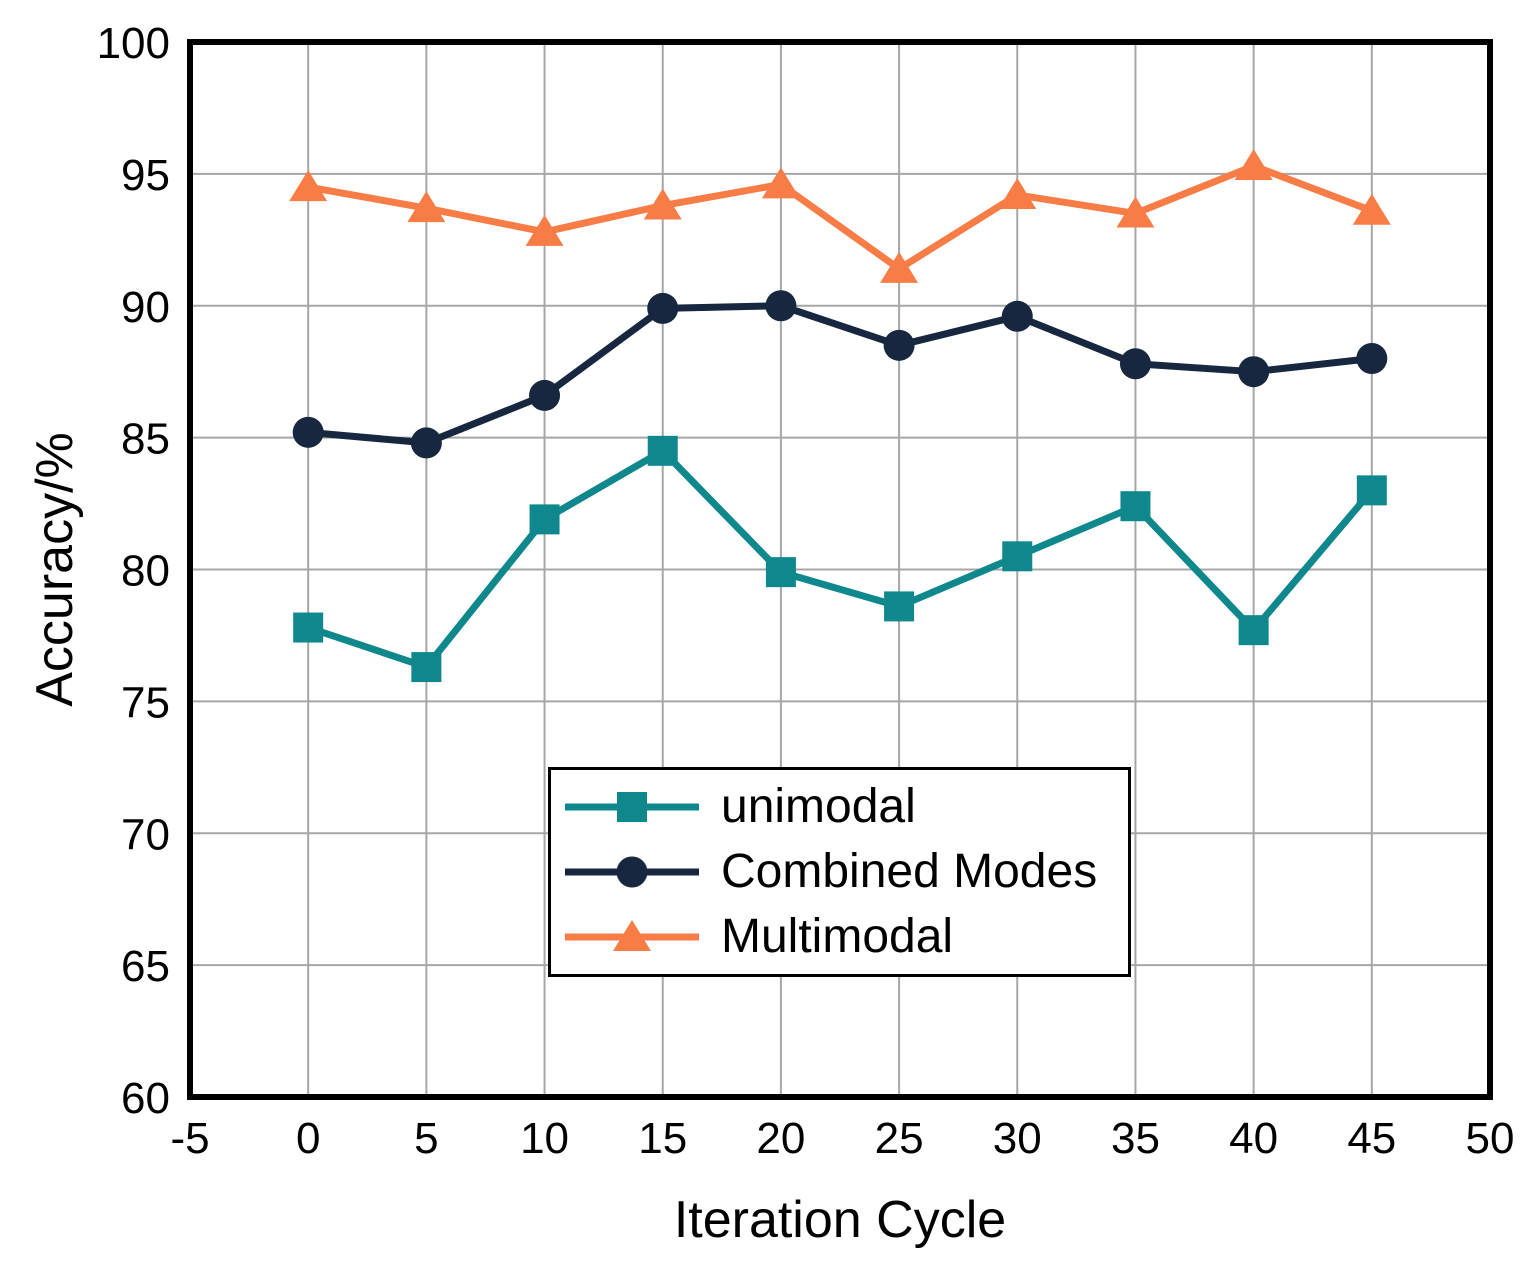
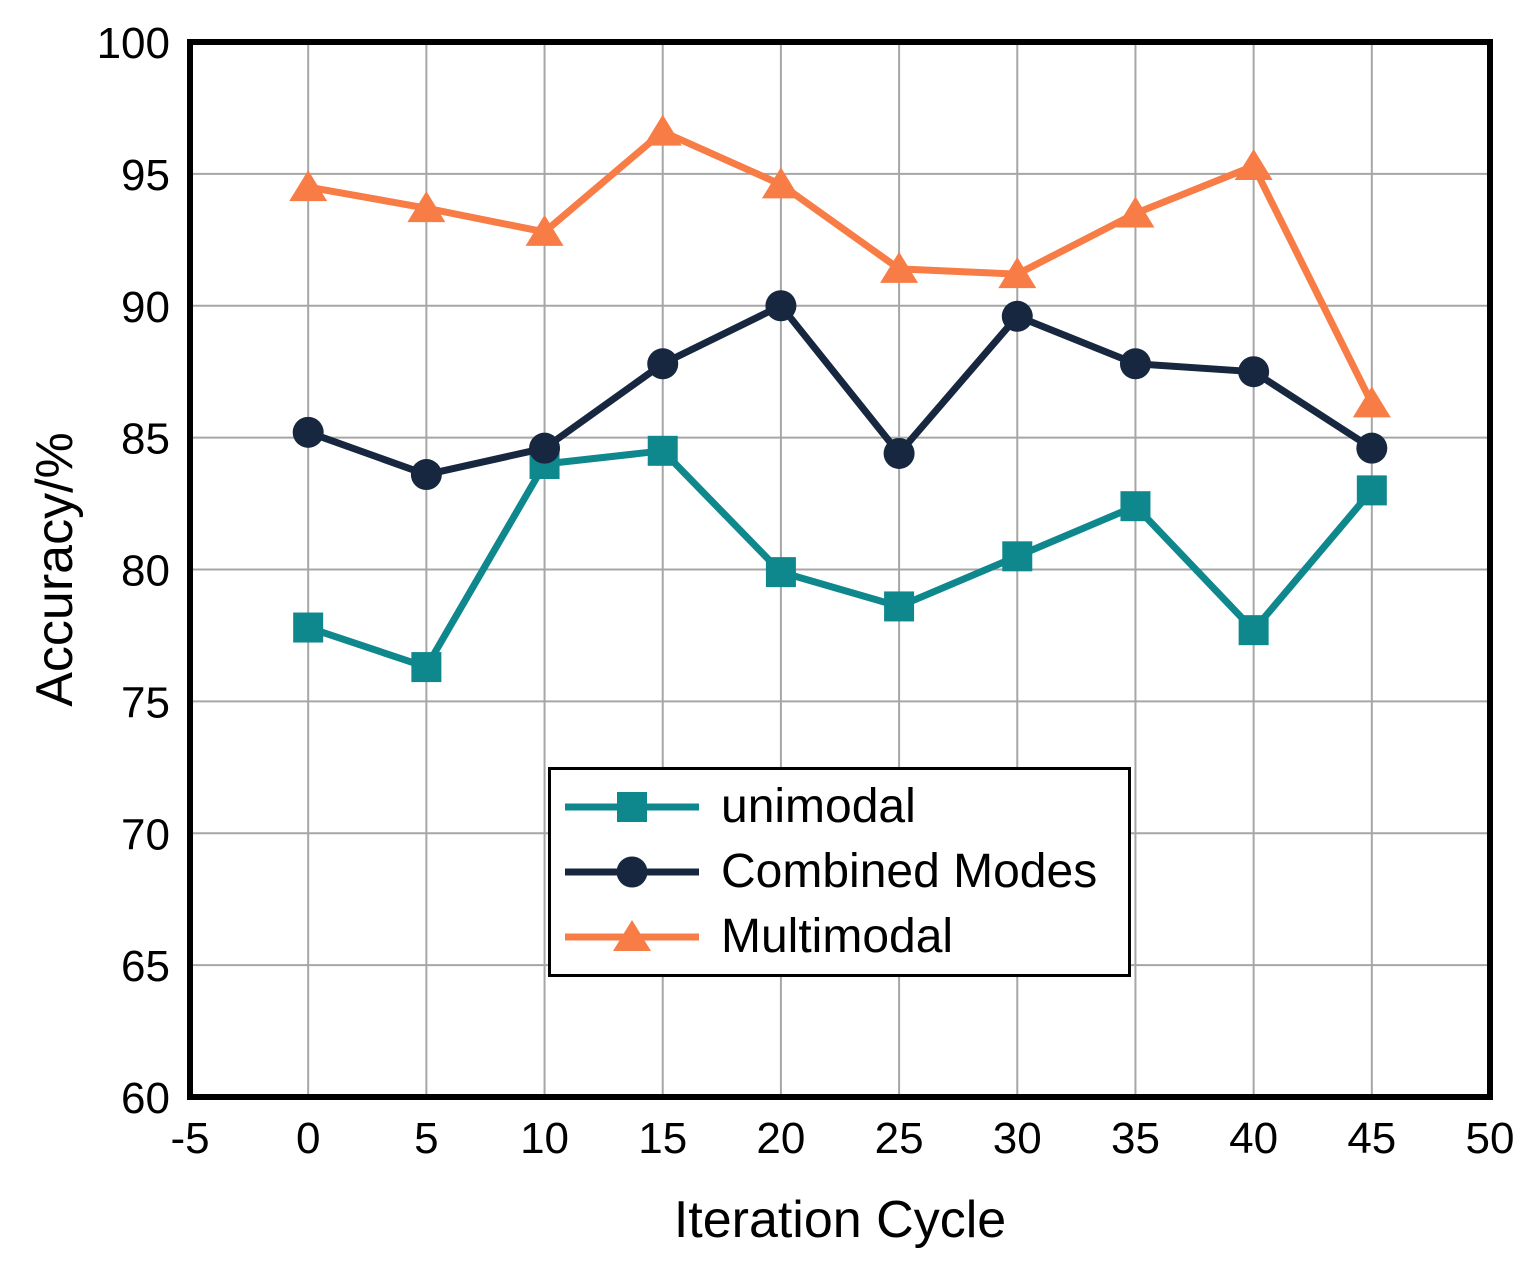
Combined Modes/5: 84.8 -> 83.6
unimodal/10: 81.9 -> 84.0
Combined Modes/10: 86.6 -> 84.6
Combined Modes/15: 89.9 -> 87.8
Multimodal/15: 93.8 -> 96.6
Combined Modes/25: 88.5 -> 84.4
Multimodal/30: 94.2 -> 91.2
Combined Modes/45: 88.0 -> 84.6
Multimodal/45: 93.6 -> 86.3
